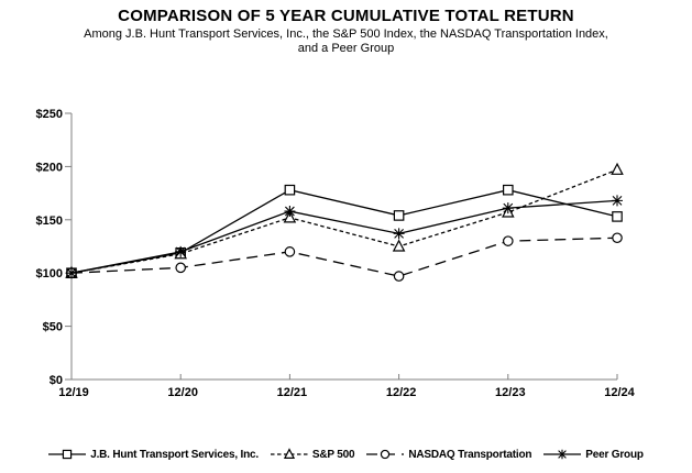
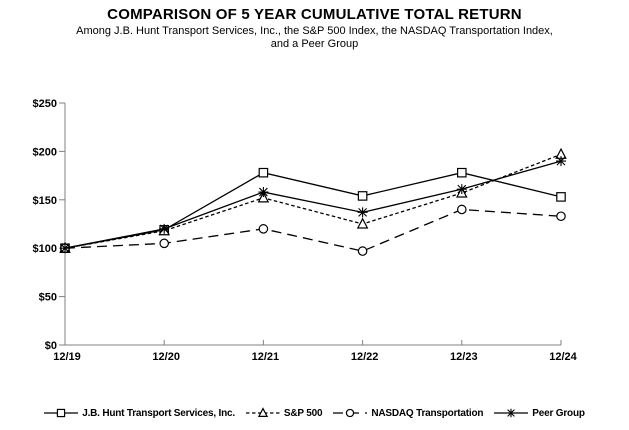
NASDAQ Transportation/12/23: $130 -> $140
Peer Group/12/24: $170 -> $190
